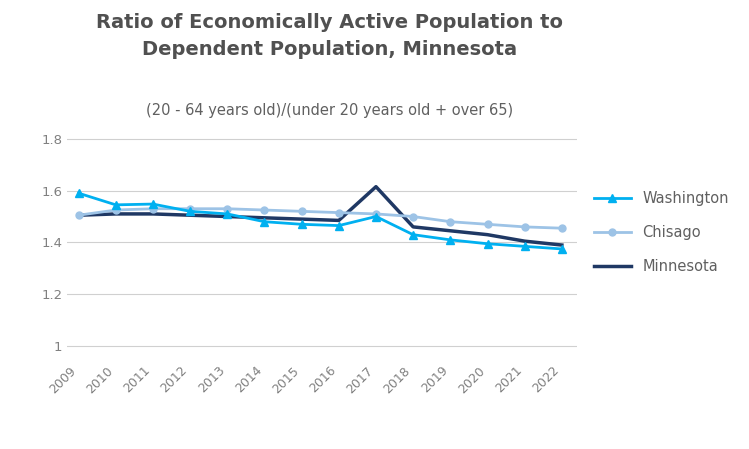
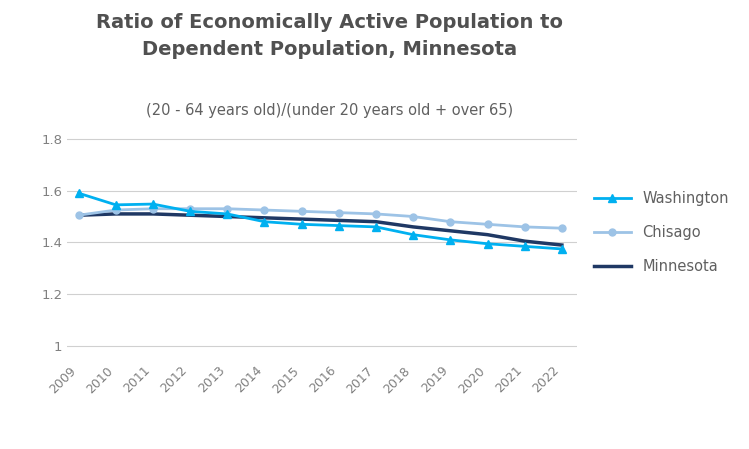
Washington/2017: 1.500 -> 1.460
Minnesota/2017: 1.615 -> 1.480
